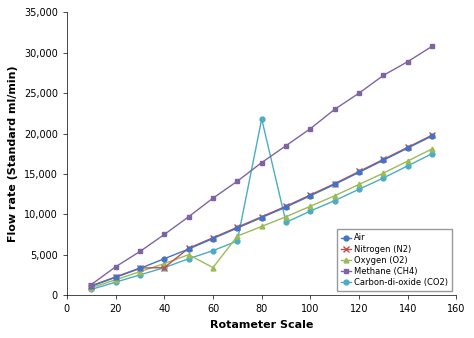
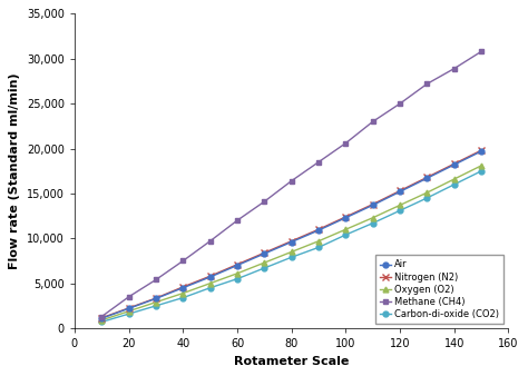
Nitrogen (N2)/40: 3,400 -> 4,600
Oxygen (O2)/60: 3,400 -> 6,100
Carbon-di-oxide (CO2)/80: 21,800 -> 7,900
